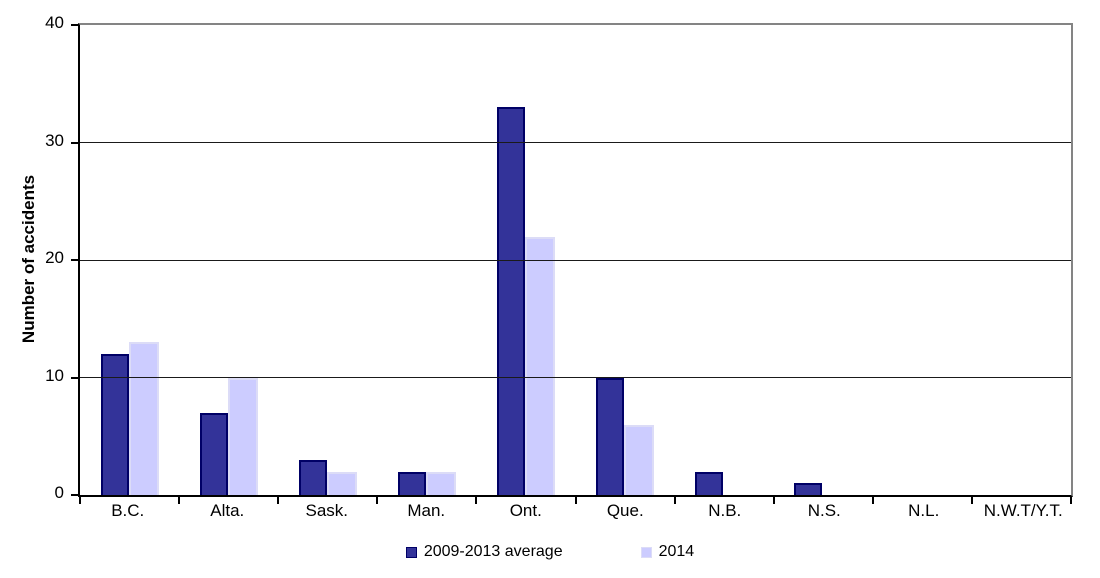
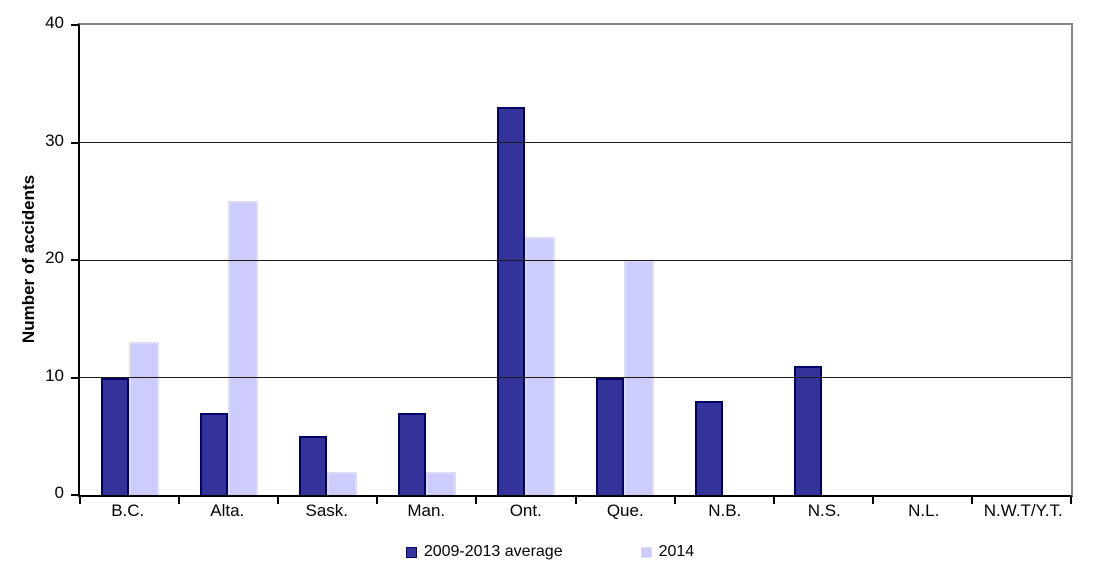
2009-2013 average/B.C.: 12 -> 10
2014/Alta.: 10 -> 25
2009-2013 average/Sask.: 3 -> 5
2009-2013 average/Man.: 2 -> 7
2014/Que.: 6 -> 20
2009-2013 average/N.B.: 2 -> 8
2009-2013 average/N.S.: 1 -> 11
